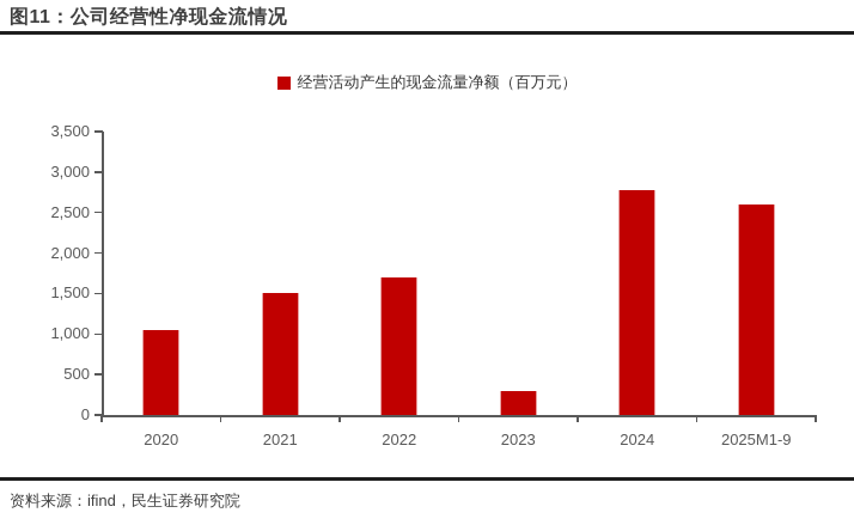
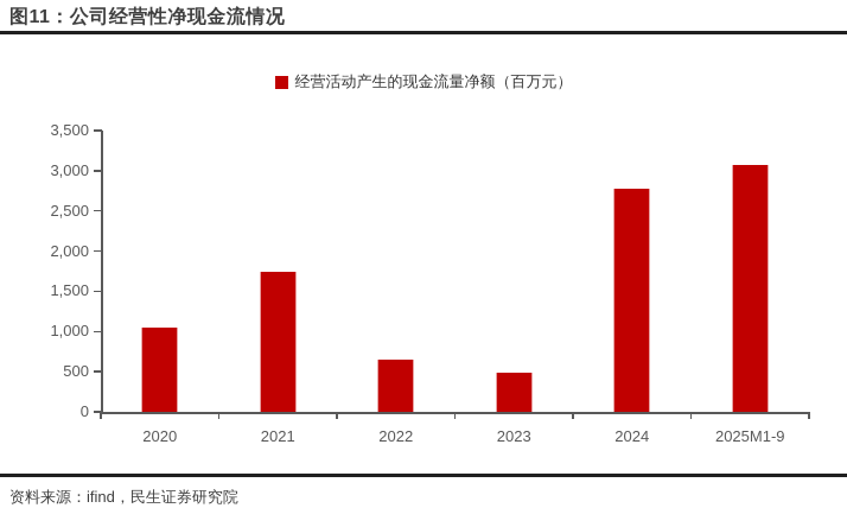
2021: 1500 -> 1700
2022: 1700 -> 600
2023: 300 -> 500
2025M1-9: 2600 -> 3100
